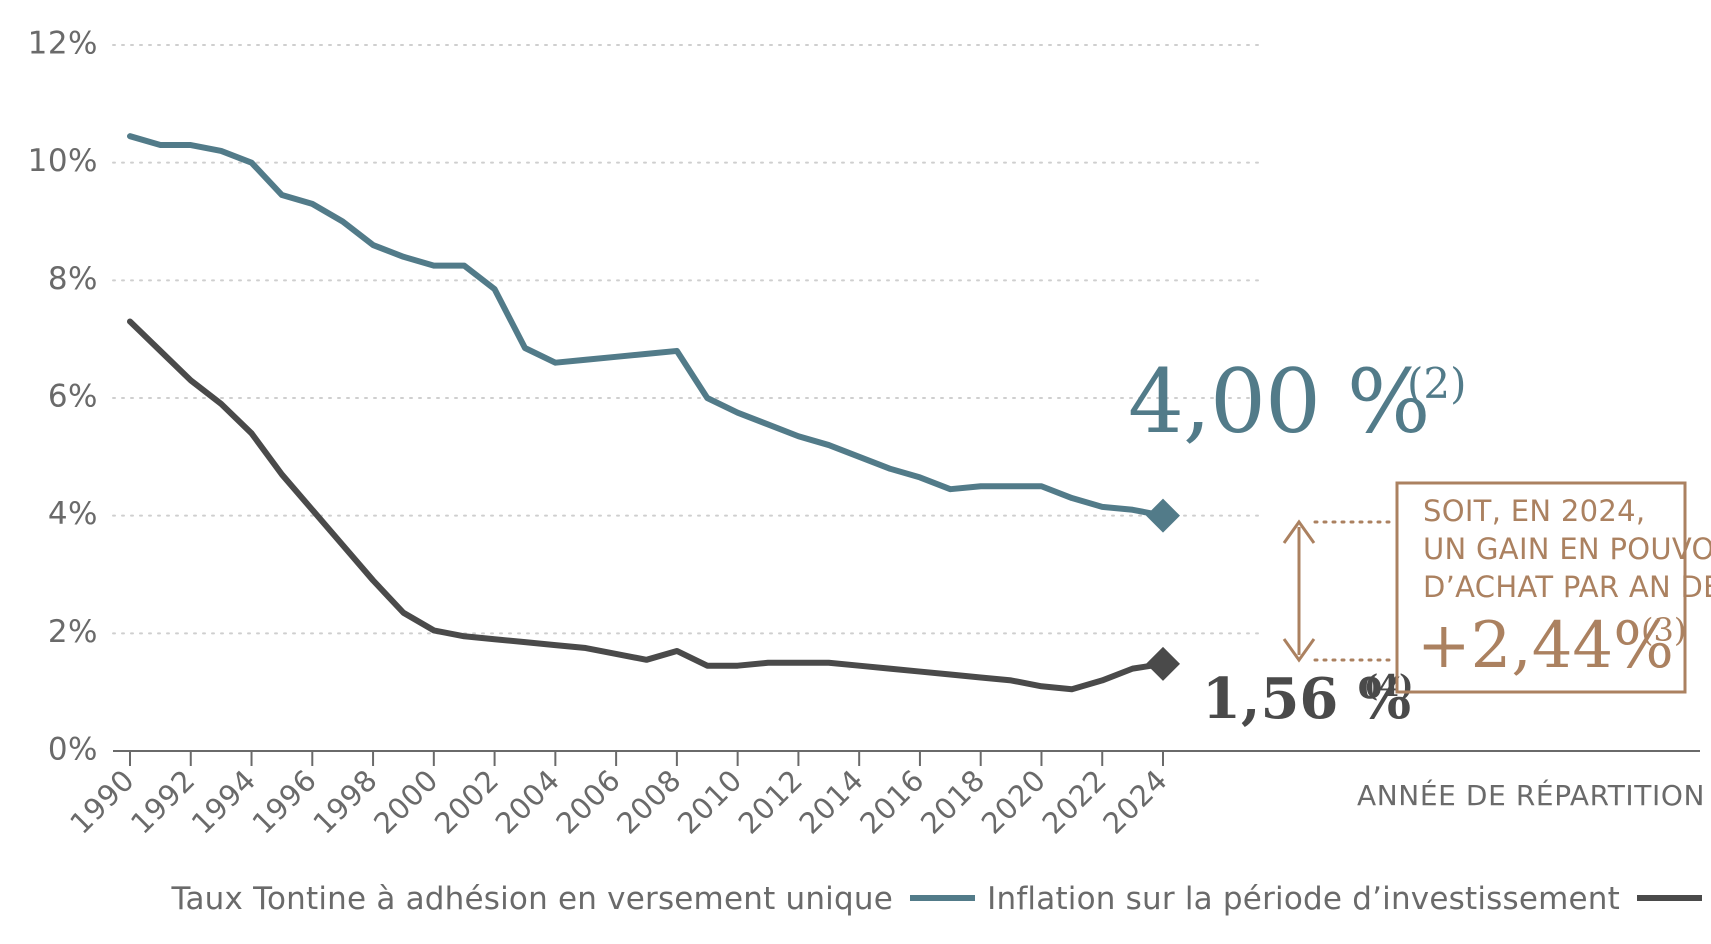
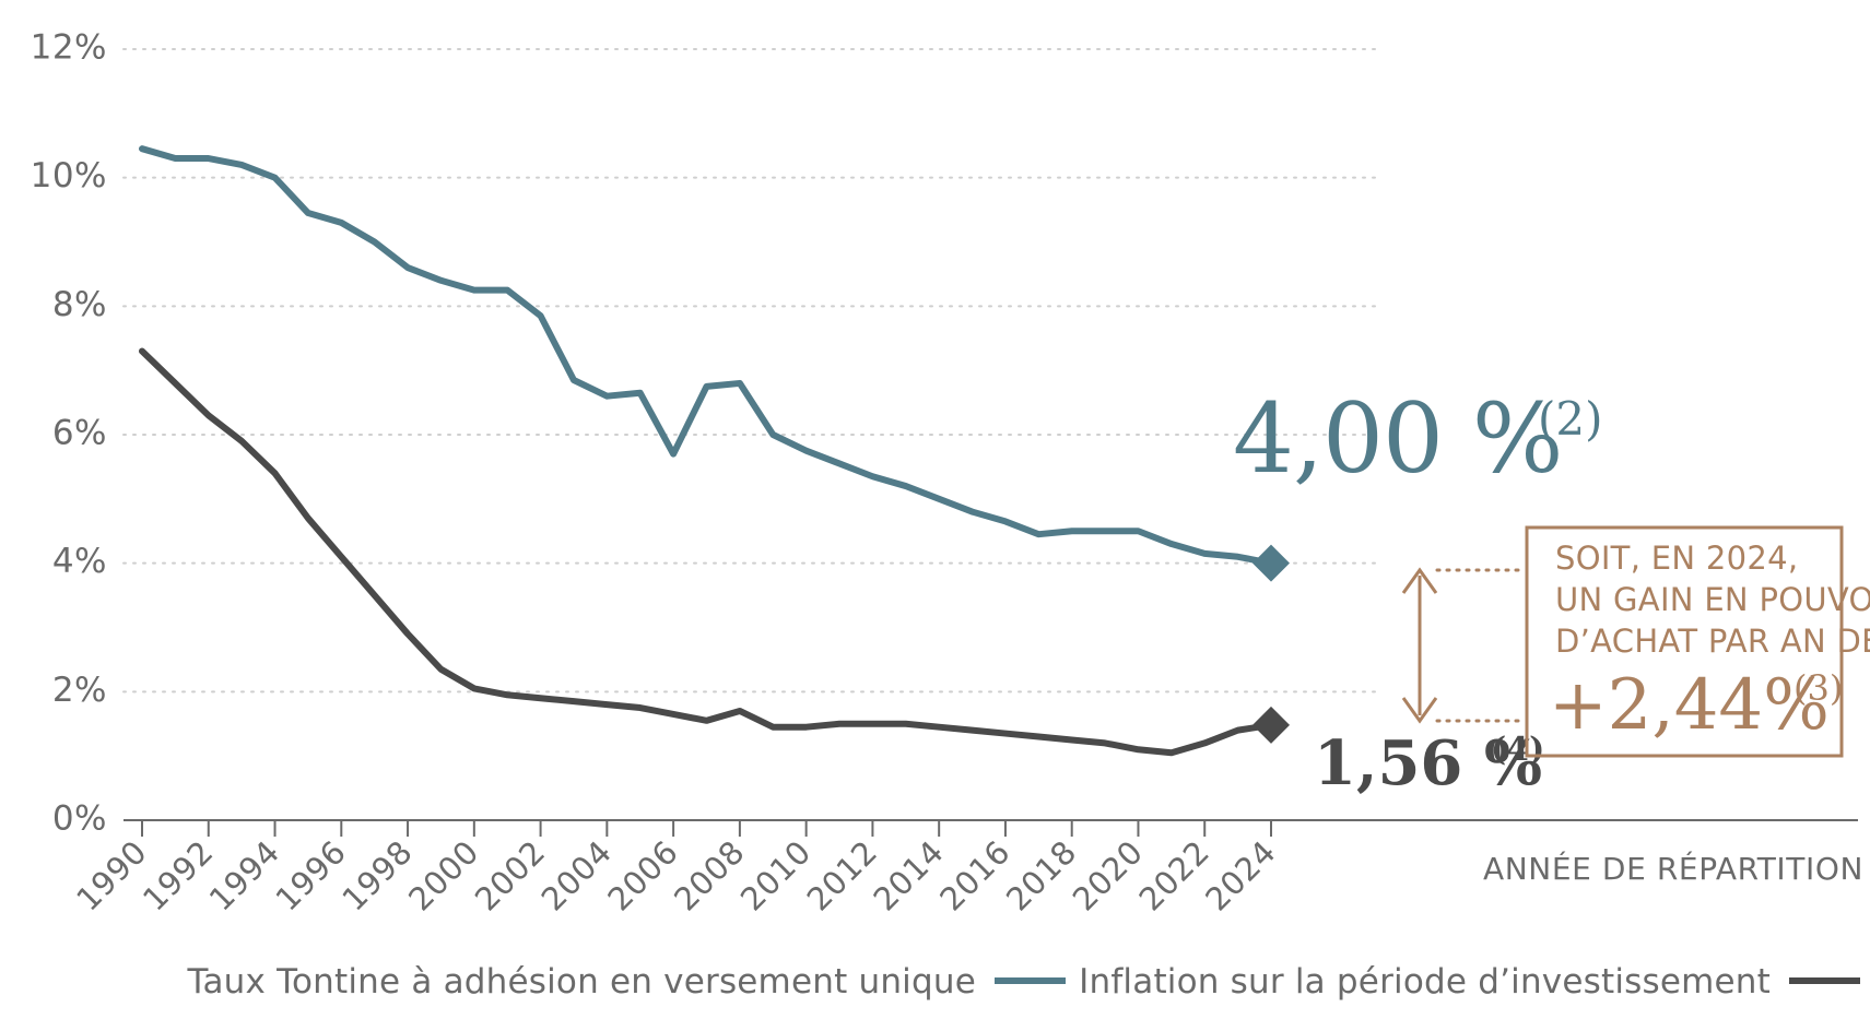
Taux Tontine à adhésion en versement unique/2006: 6.7% -> 5.7%
